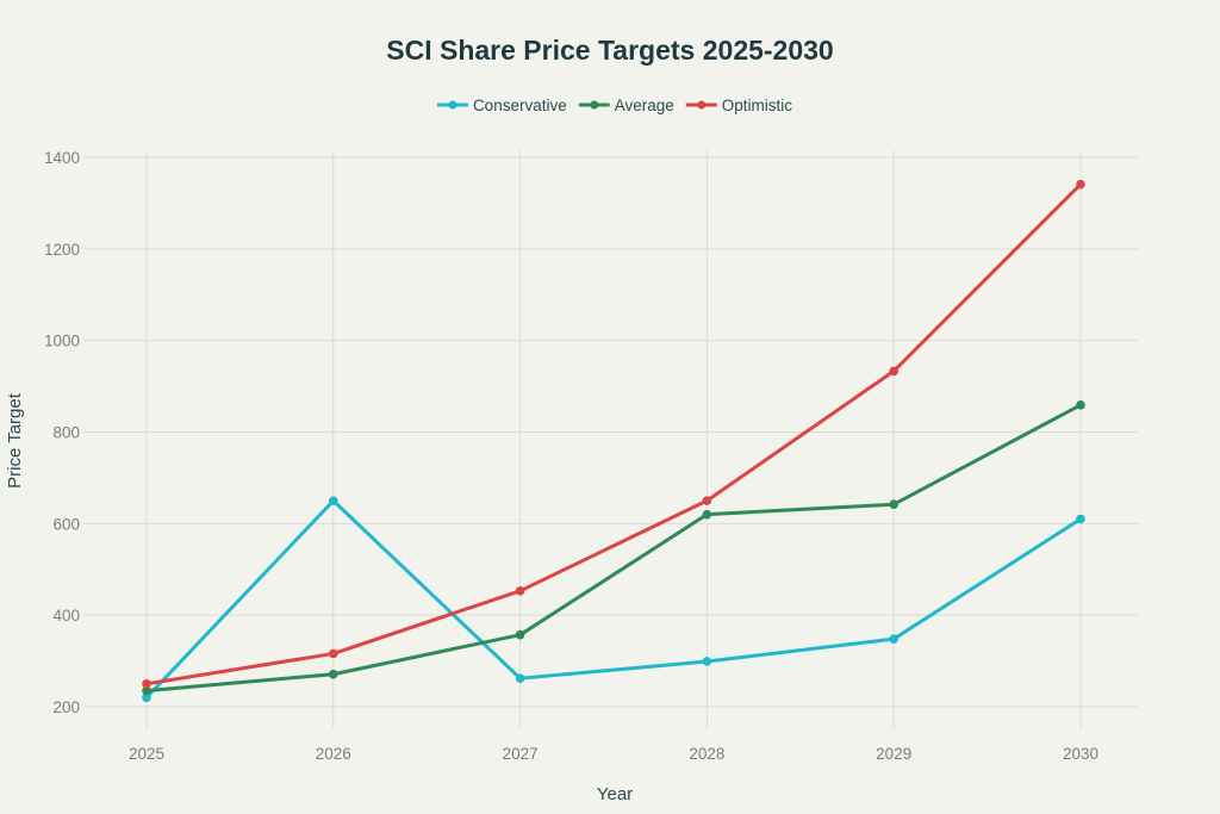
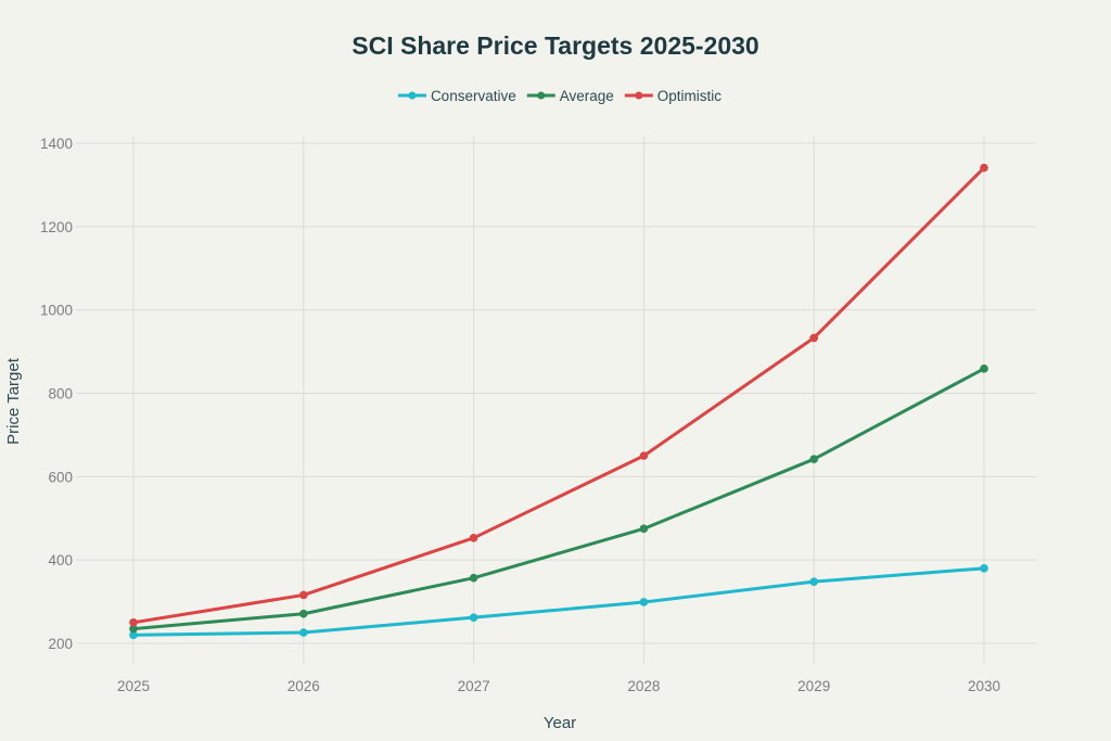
Conservative/2026: 650 -> 230
Average/2028: 620 -> 480
Conservative/2030: 610 -> 380
